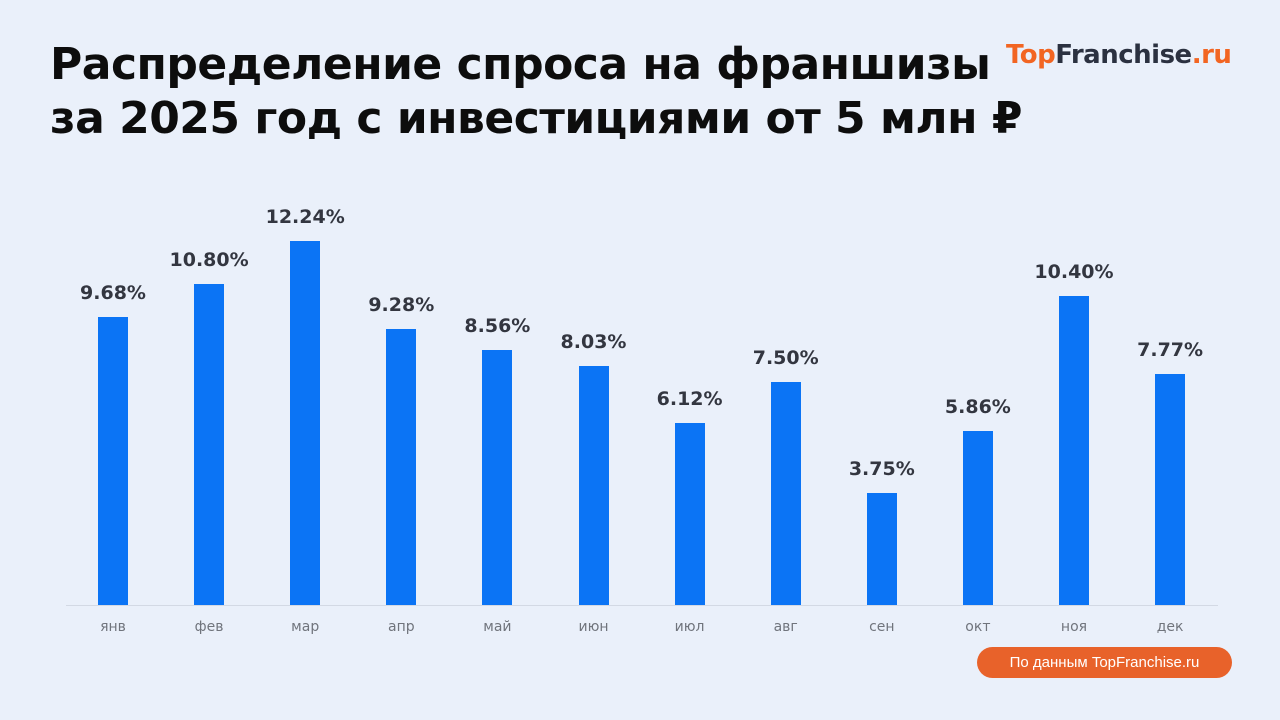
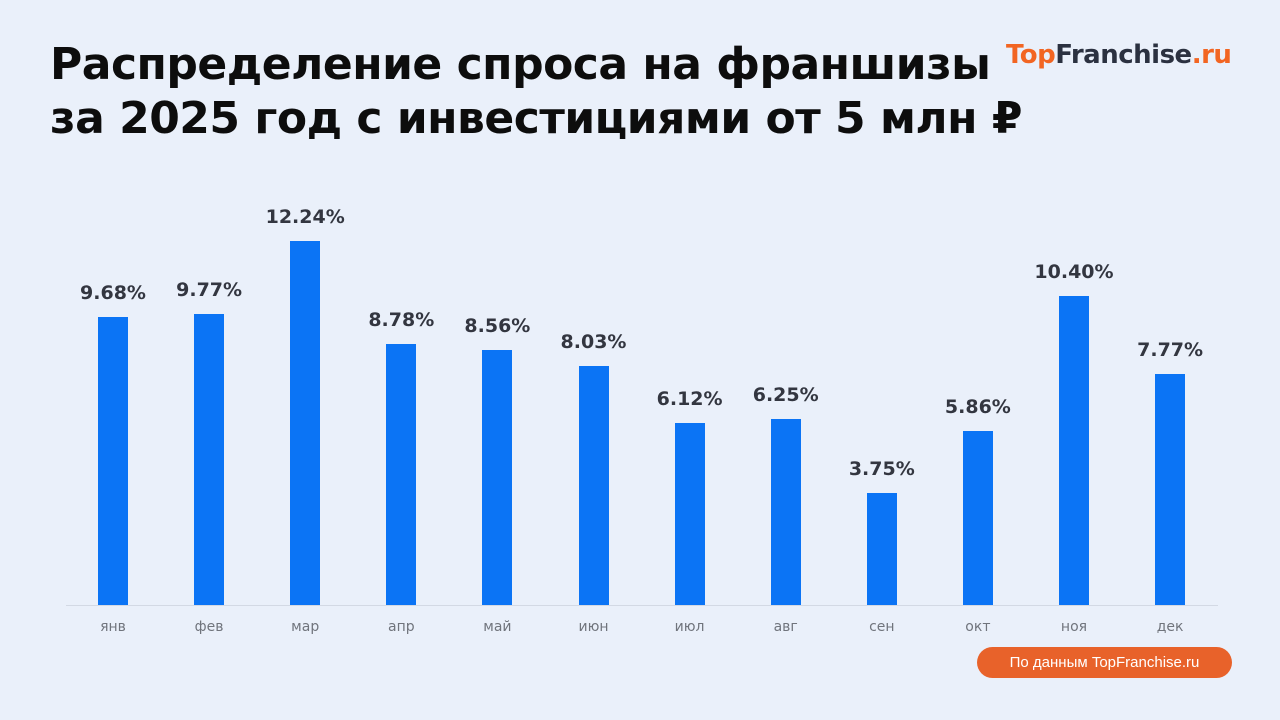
фев: 10.80% -> 9.77%
апр: 9.28% -> 8.78%
авг: 7.50% -> 6.25%
